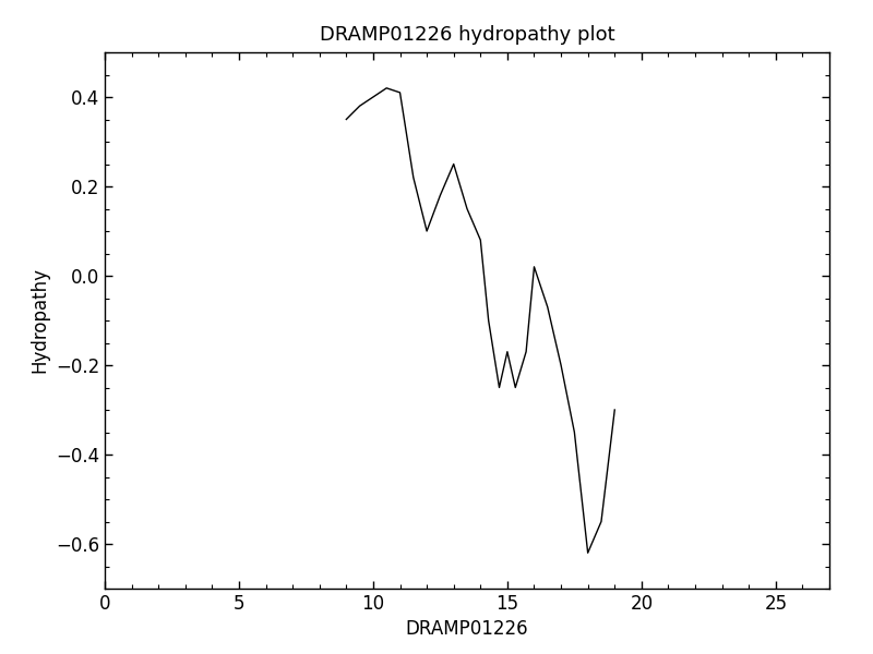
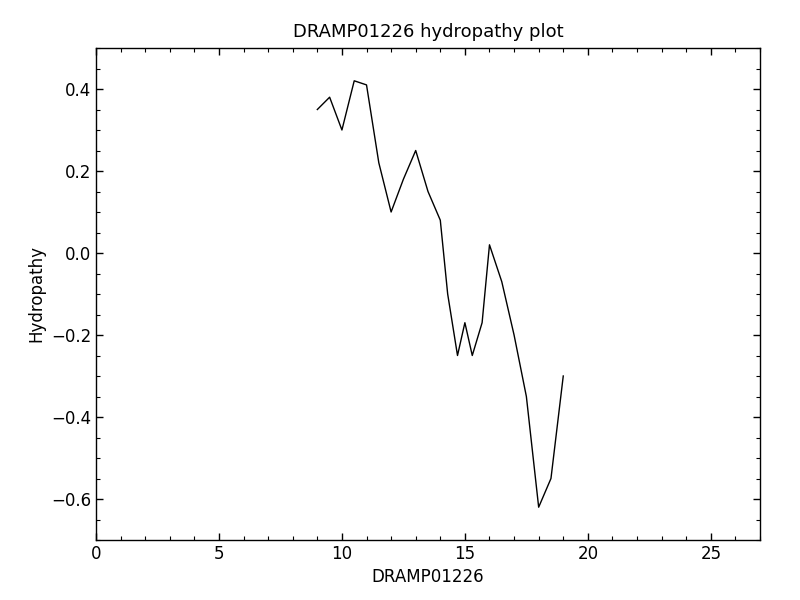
10: 0.40 -> 0.30
